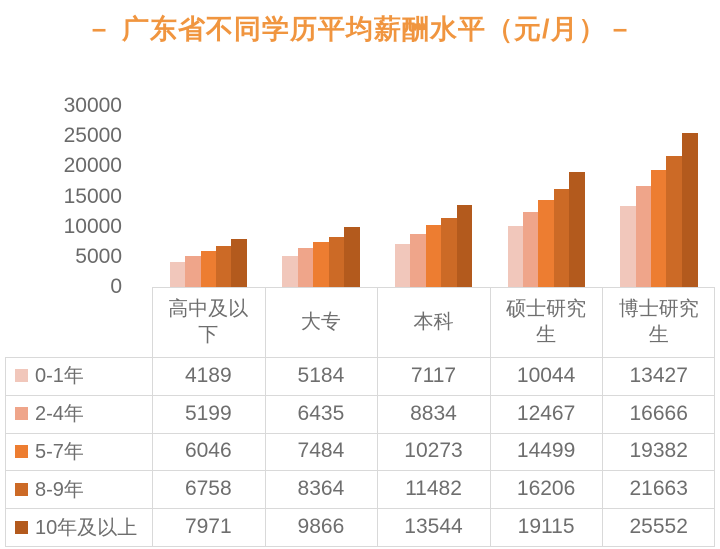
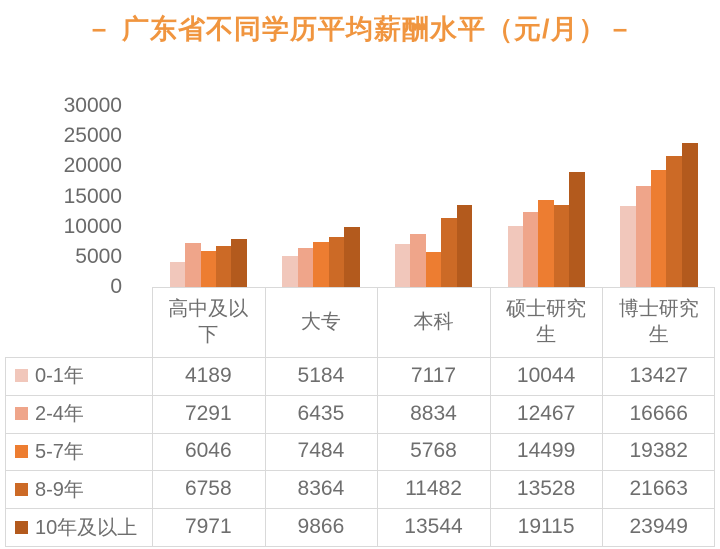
2-4年/高中及以下: 5199 -> 7291
5-7年/本科: 10273 -> 5768
8-9年/硕士研究生: 16206 -> 13528
10年及以上/博士研究生: 25552 -> 23949
